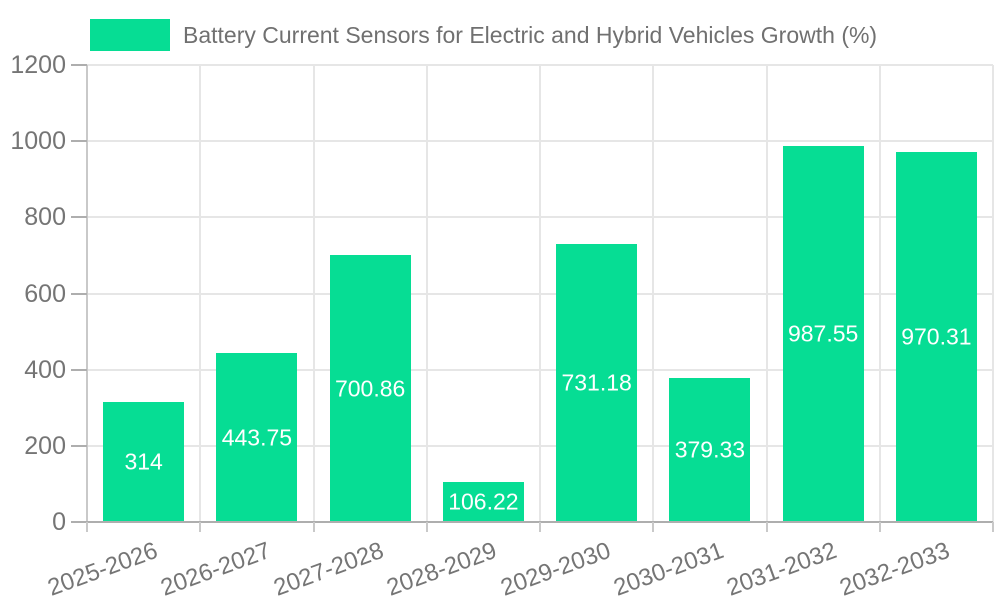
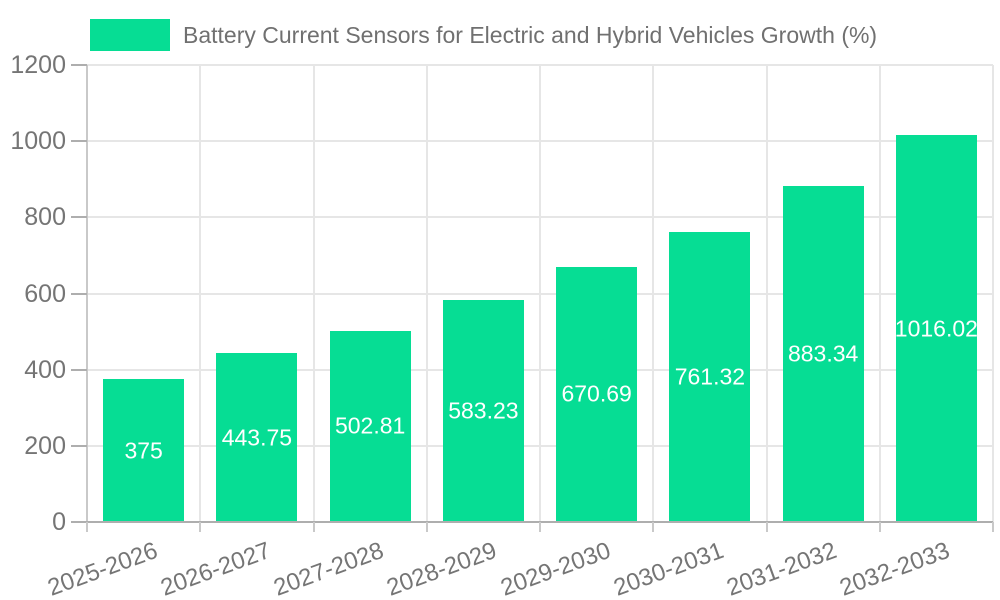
2025-2026: 314 -> 375
2027-2028: 700.86 -> 502.81
2028-2029: 106.22 -> 583.23
2029-2030: 731.18 -> 670.69
2030-2031: 379.33 -> 761.32
2031-2032: 987.55 -> 883.34
2032-2033: 970.31 -> 1016.02
